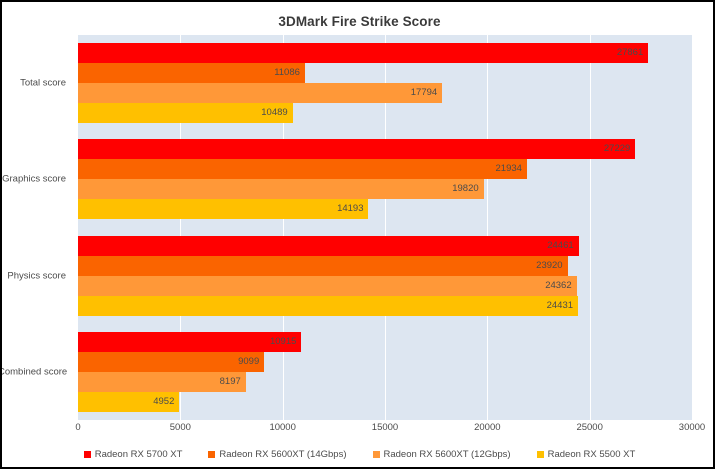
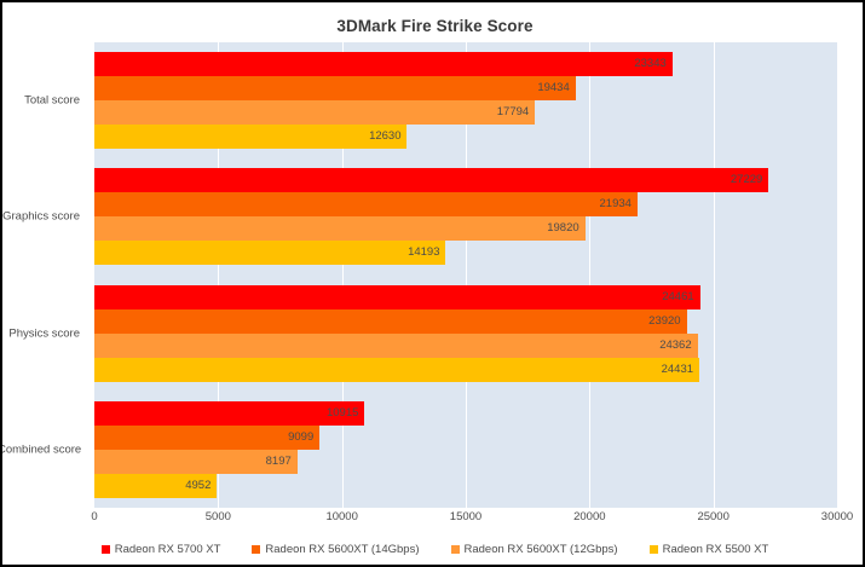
Radeon RX 5700 XT/Total score: 27861 -> 23343
Radeon RX 5600XT (14Gbps)/Total score: 11086 -> 19434
Radeon RX 5500 XT/Total score: 10489 -> 12630
